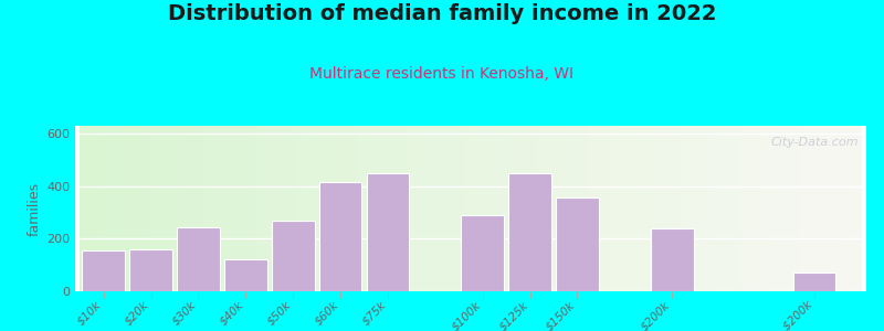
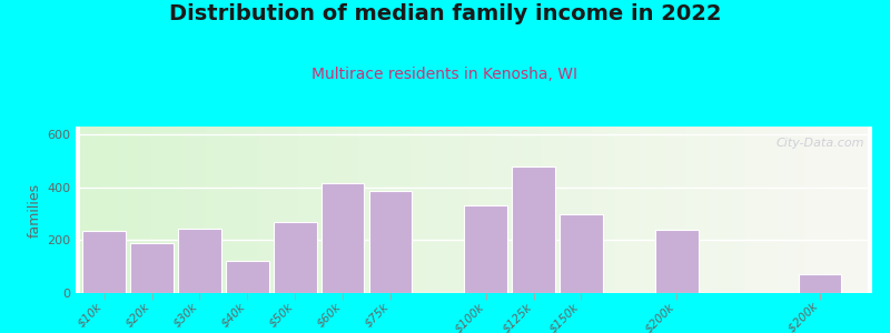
$10k: 155 -> 235
$20k: 160 -> 190
$75k: 450 -> 385
$100k: 290 -> 330
$125k: 450 -> 480
$150k: 355 -> 300
